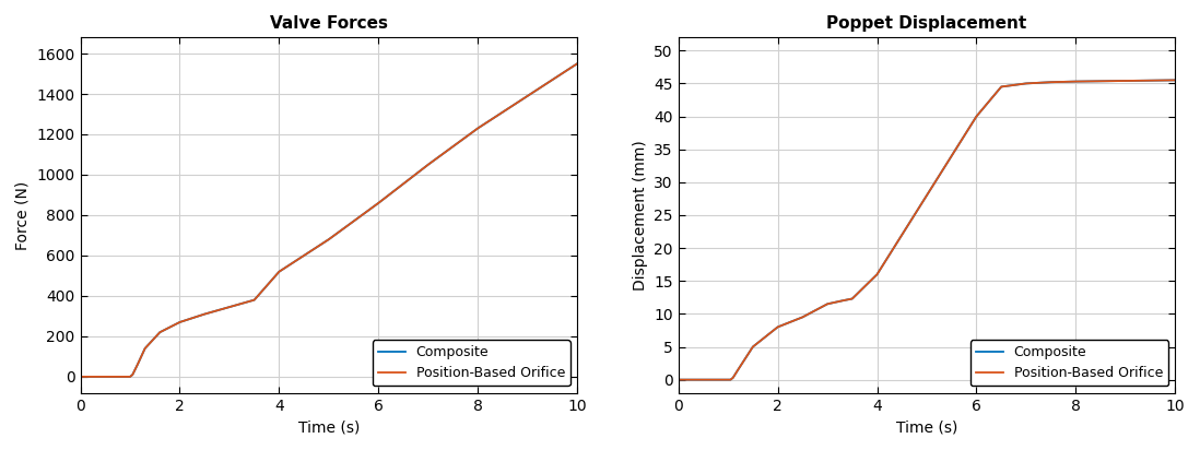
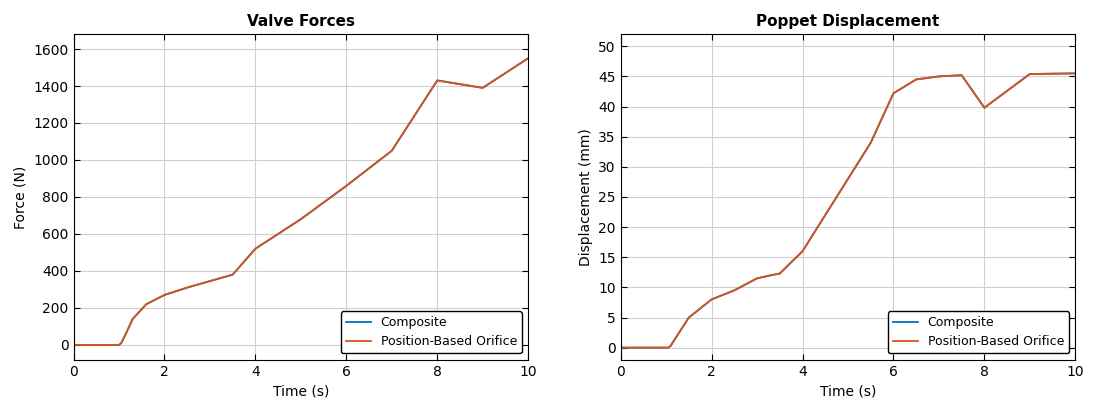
Valve Forces/8: 1230 -> 1430
Poppet Displacement/6: 40.0 -> 42.2
Poppet Displacement/8: 45.3 -> 39.8
